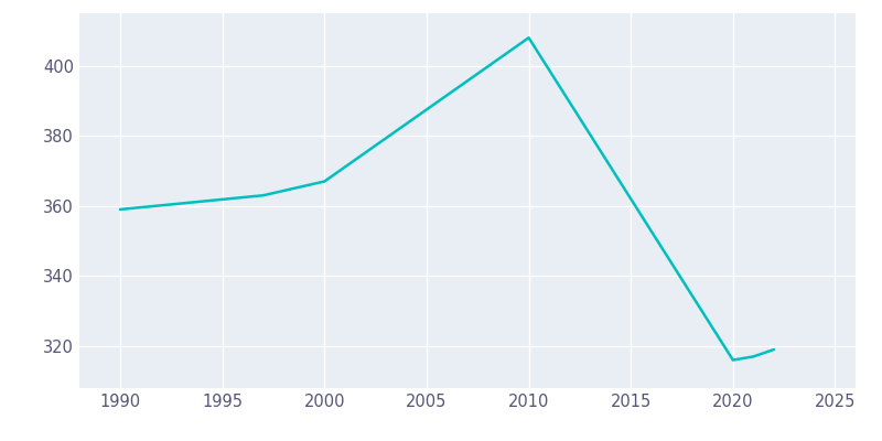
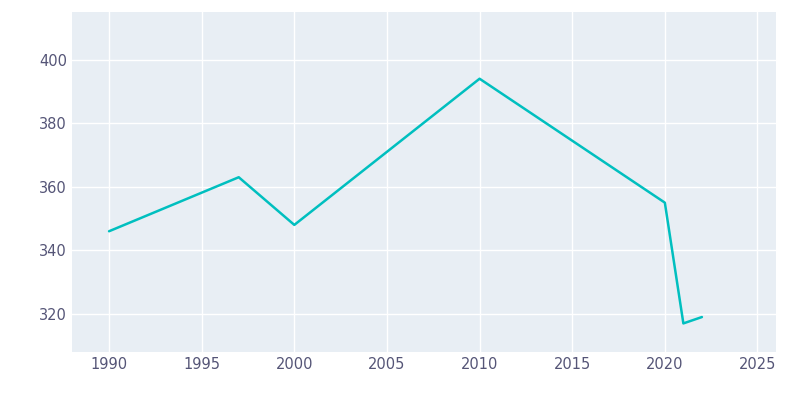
1990: 359 -> 346
2000: 367 -> 348
2010: 408 -> 394
2020: 316 -> 355
